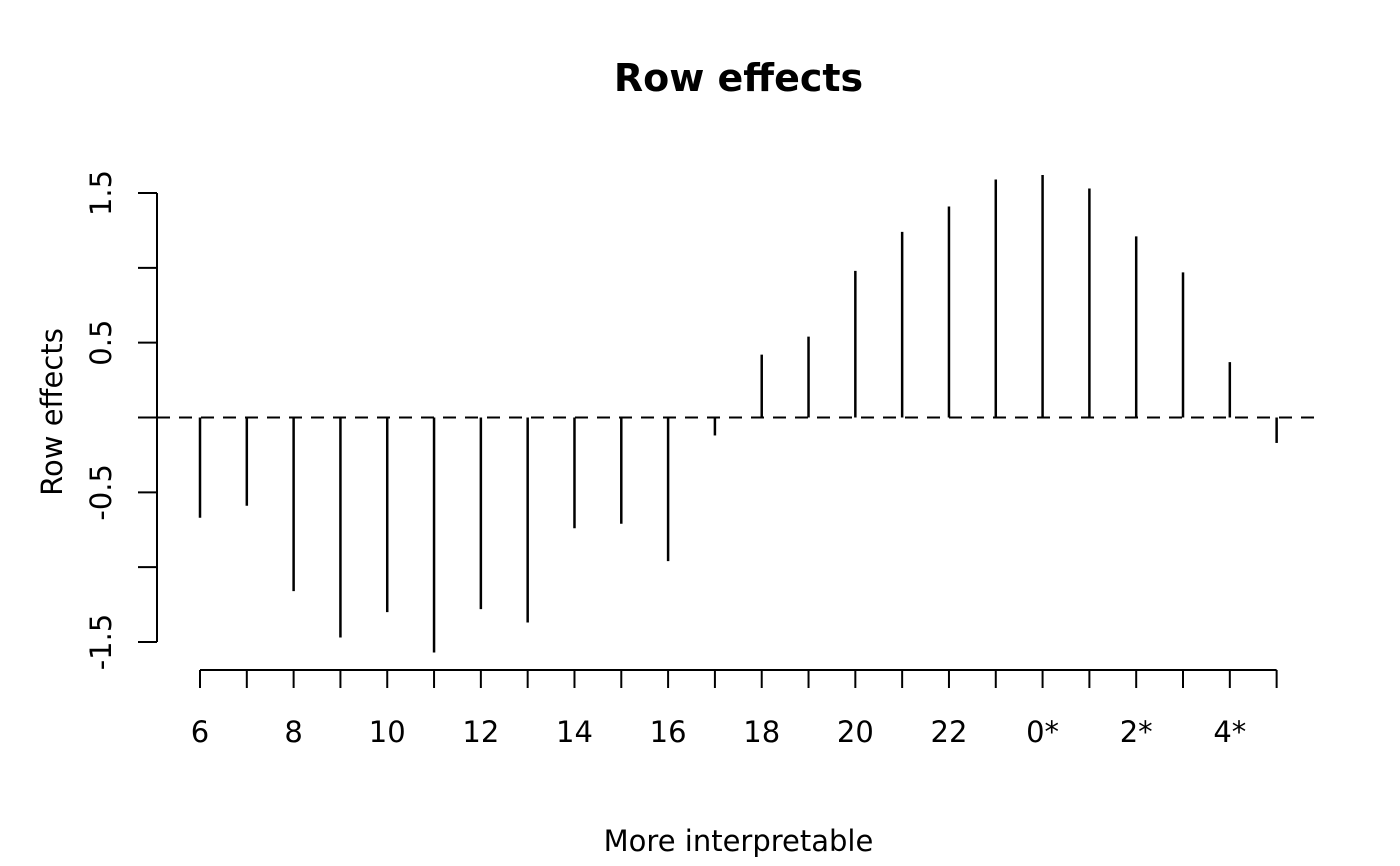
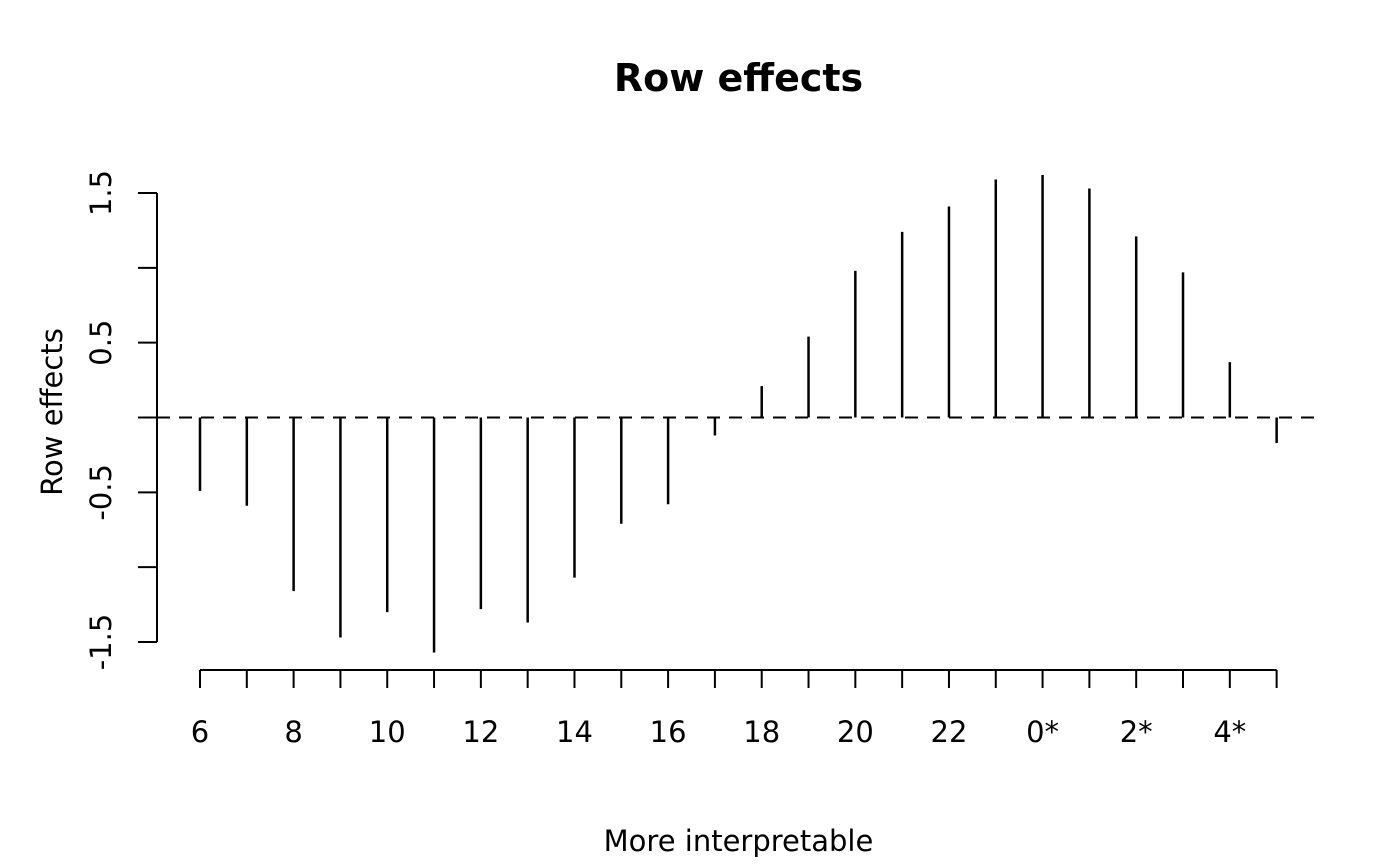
6: -0.67 -> -0.49
14: -0.74 -> -1.07
16: -0.96 -> -0.58
18: 0.42 -> 0.21
